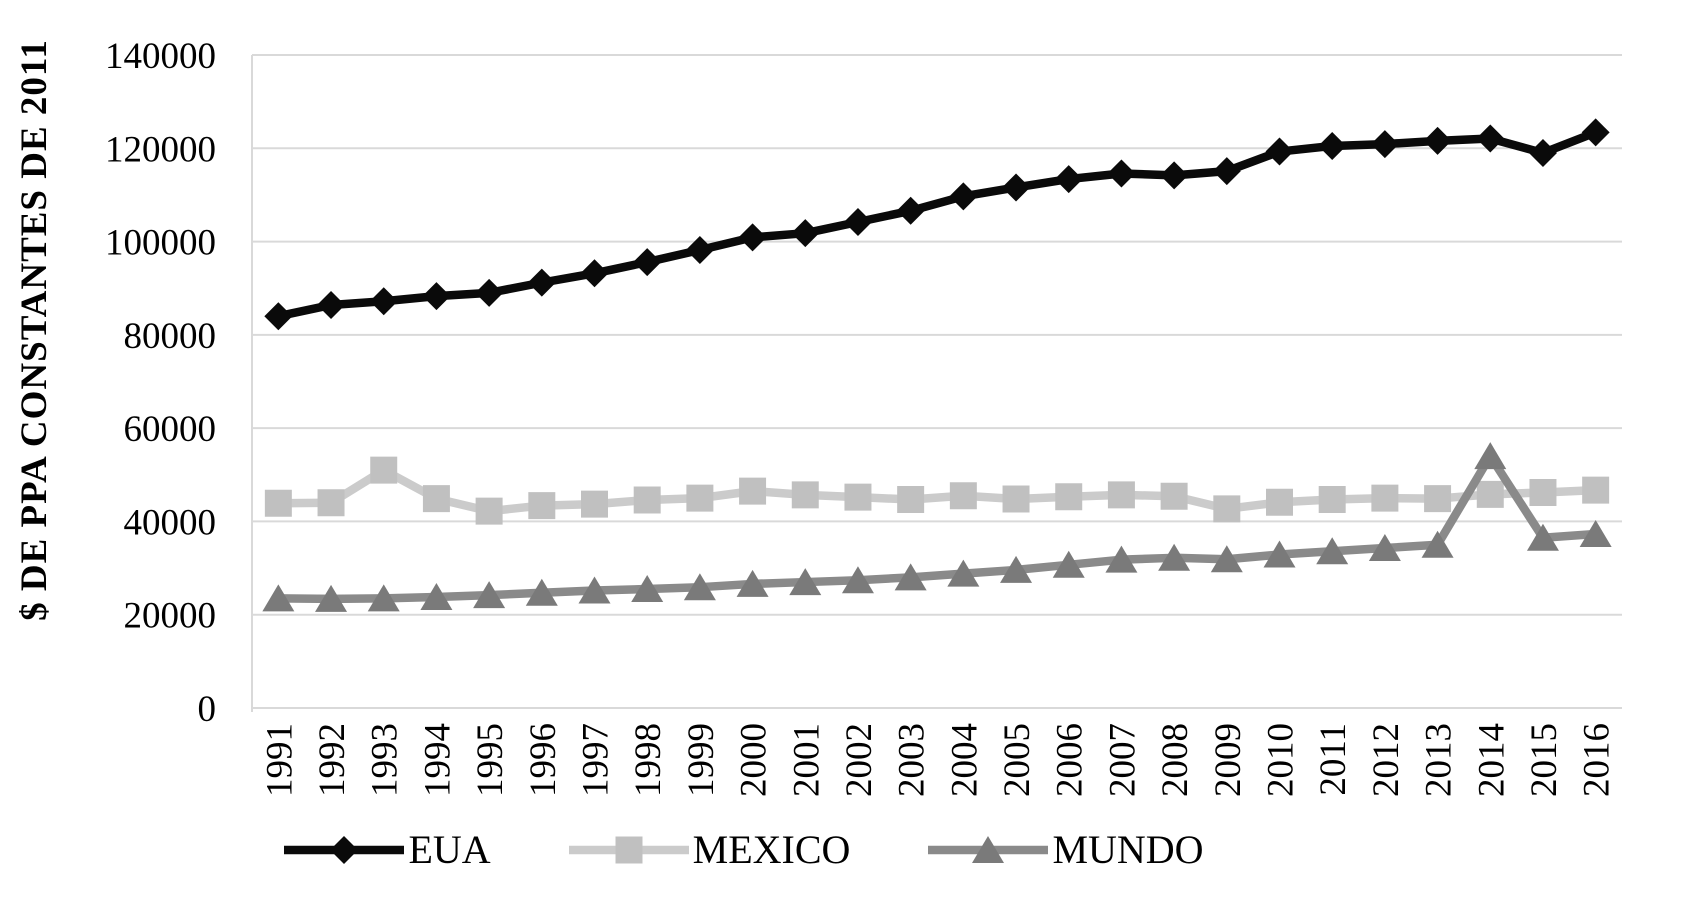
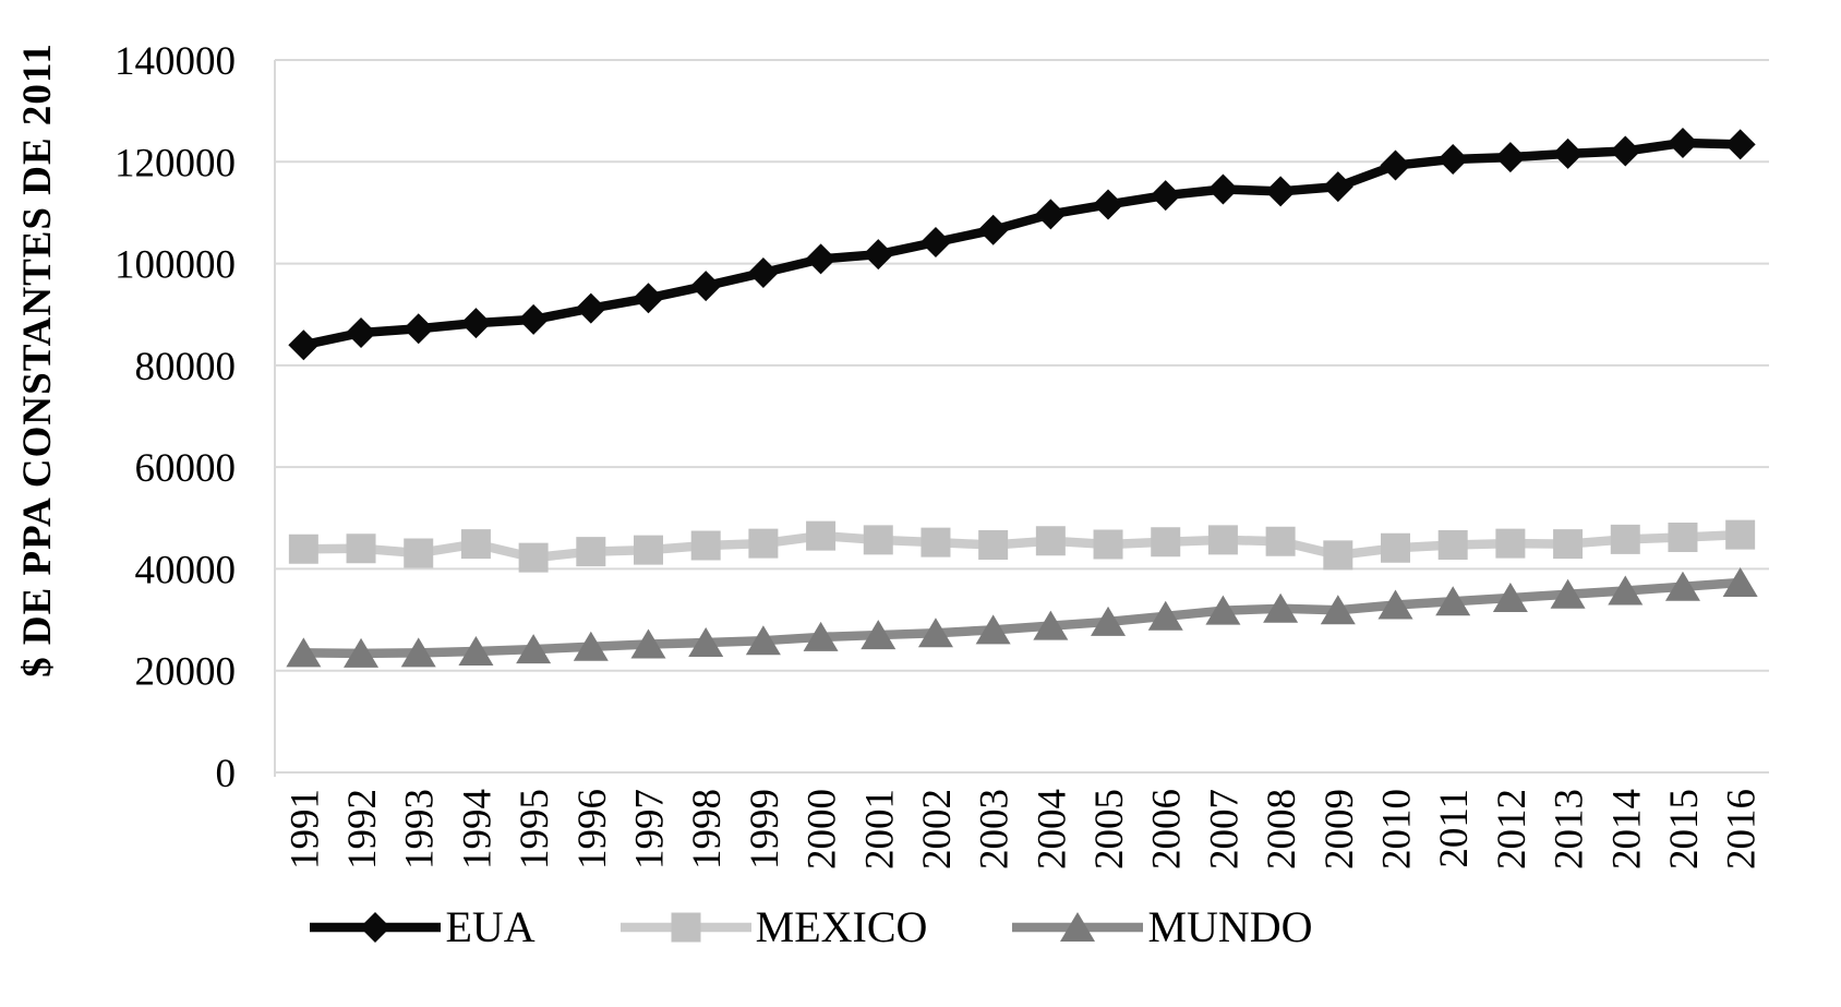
MEXICO/1993: 51000 -> 43000
MUNDO/2014: 54000 -> 36000
EUA/2015: 119000 -> 124000
